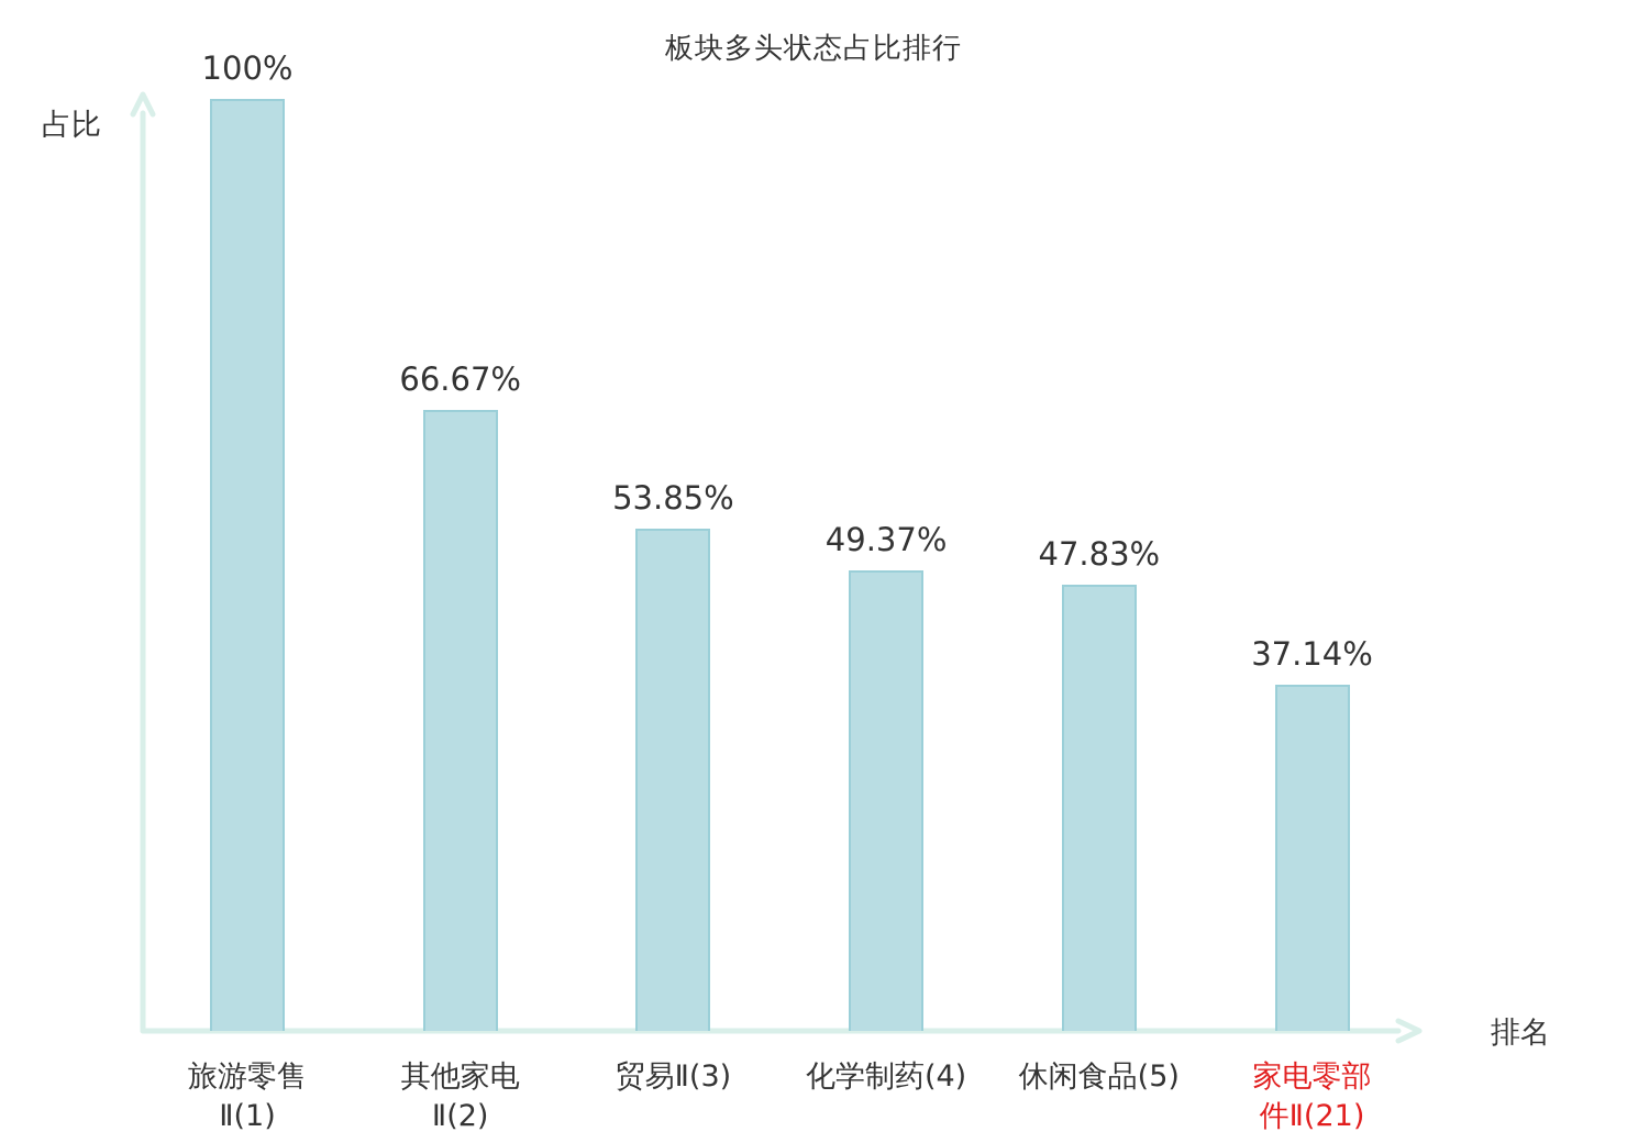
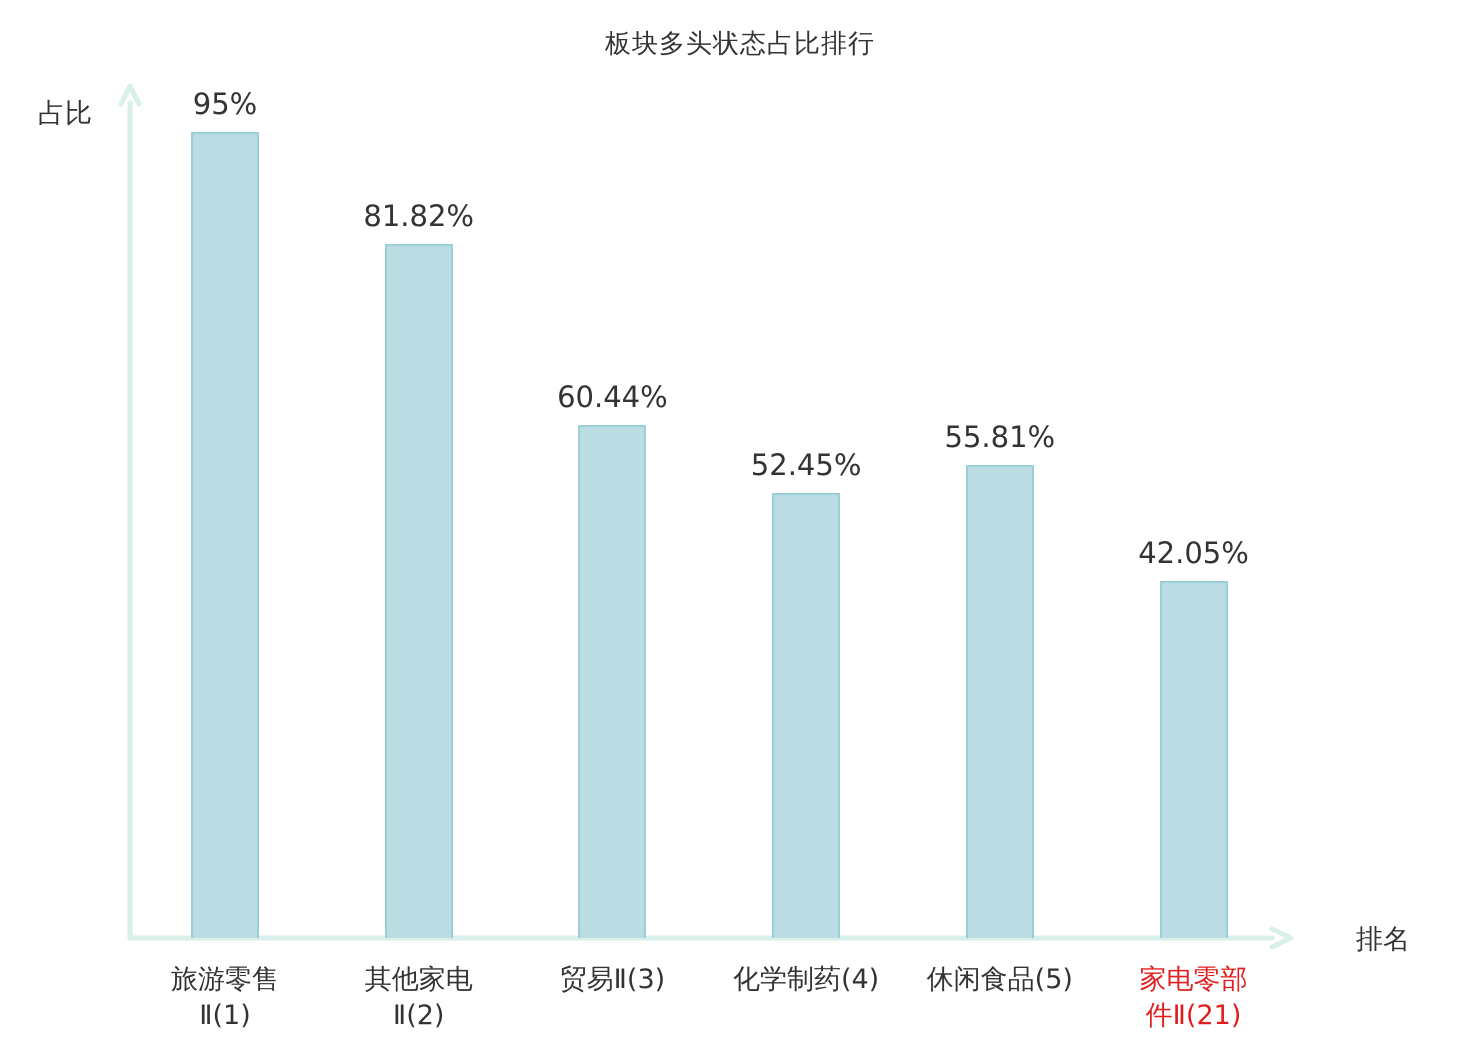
旅游零售 Ⅱ(1): 100% -> 95%
其他家电 Ⅱ(2): 66.67% -> 81.82%
贸易Ⅱ(3): 53.85% -> 60.44%
化学制药(4): 49.37% -> 52.45%
休闲食品(5): 47.83% -> 55.81%
家电零部 件Ⅱ(21): 37.14% -> 42.05%
